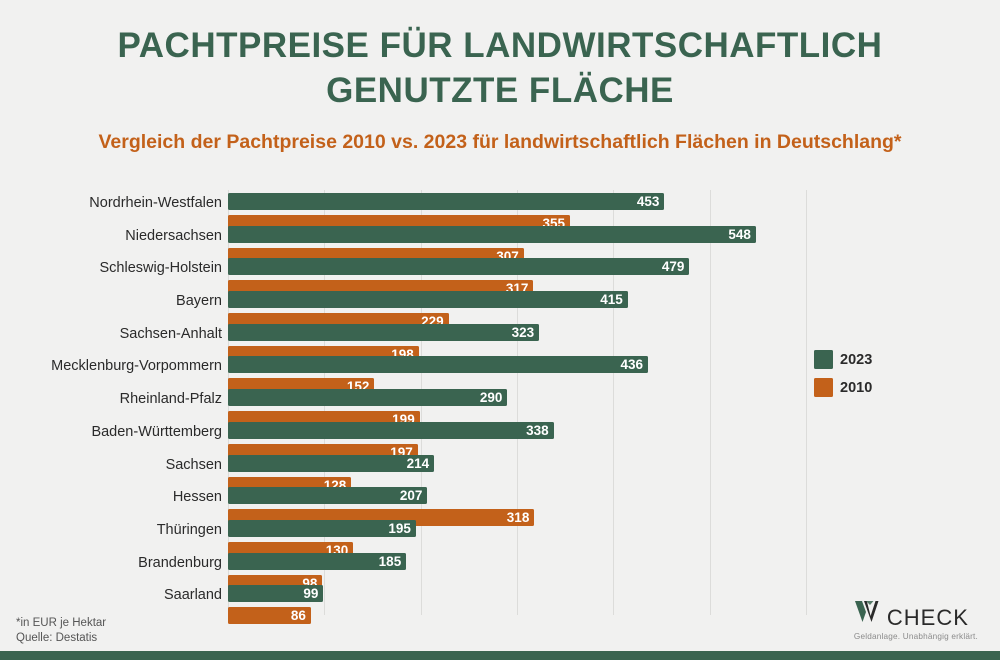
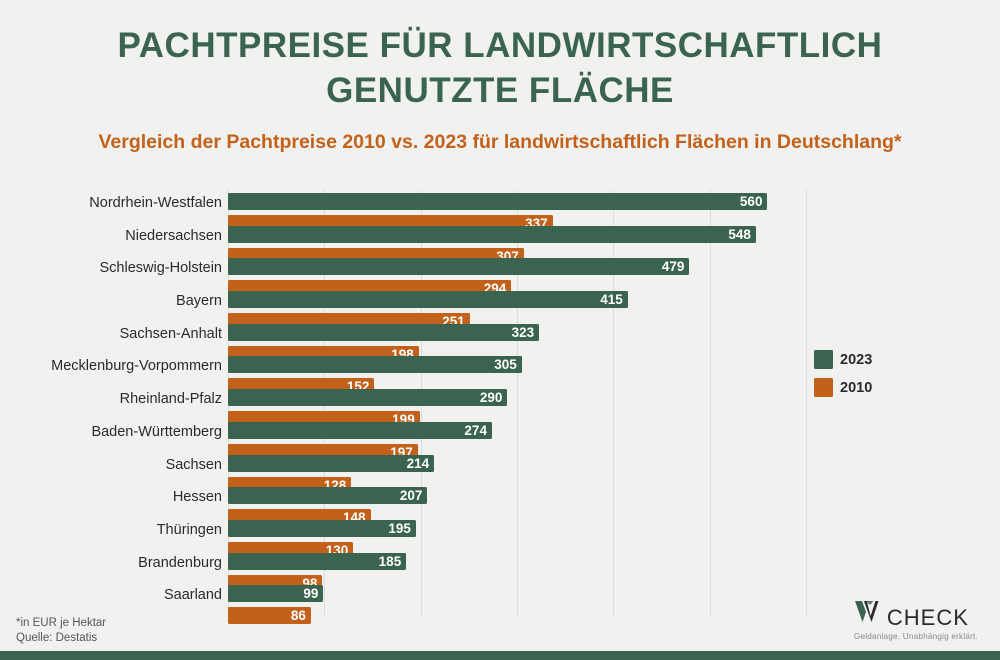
2023/Nordrhein-Westfalen: 453 -> 560
2010/Nordrhein-Westfalen: 355 -> 337
2010/Schleswig-Holstein: 317 -> 294
2010/Bayern: 229 -> 251
2023/Mecklenburg-Vorpommern: 436 -> 305
2023/Baden-Württemberg: 338 -> 274
2010/Hessen: 318 -> 148
